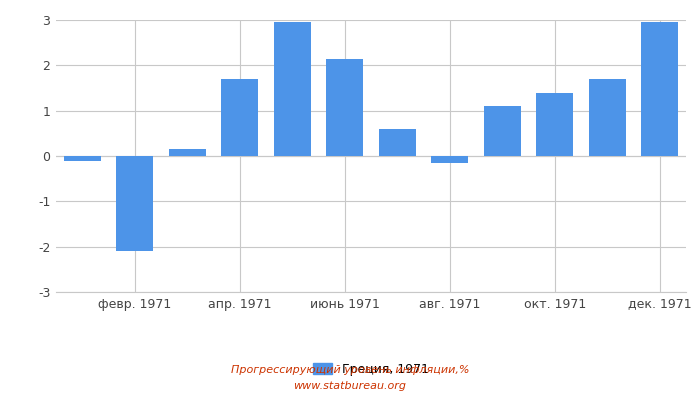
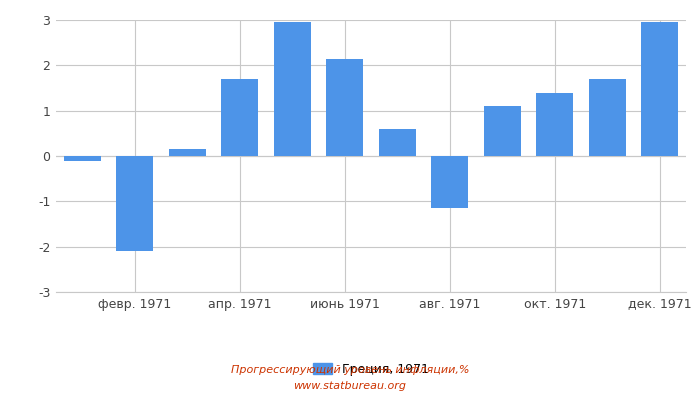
авг. 1971: -0.15 -> -1.15
